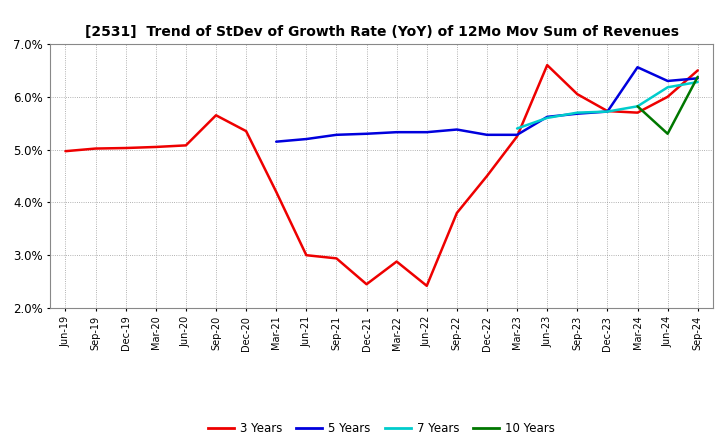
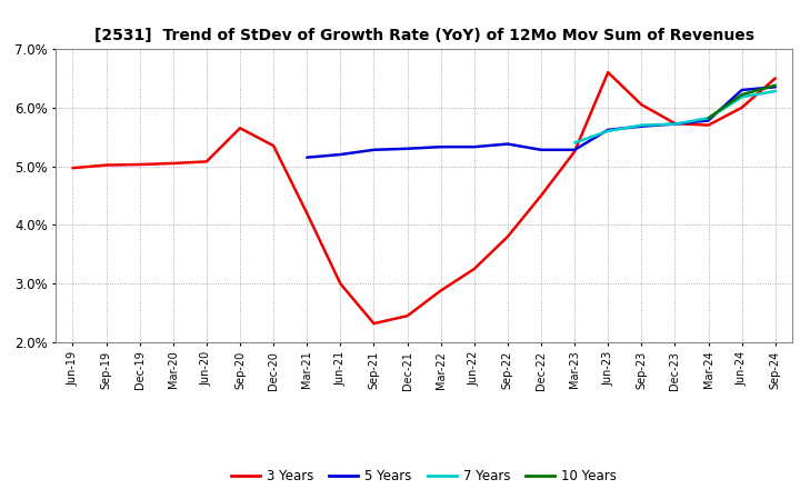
3 Years/Sep-21: 2.94% -> 2.32%
3 Years/Jun-22: 2.42% -> 3.25%
5 Years/Mar-24: 6.56% -> 5.78%
10 Years/Jun-24: 5.30% -> 6.22%
